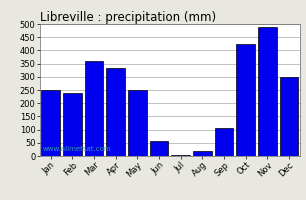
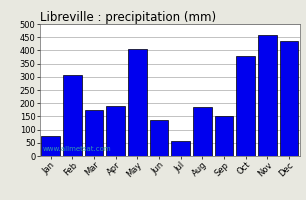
Jan: 250 -> 75
Feb: 240 -> 305
Mar: 360 -> 175
Apr: 335 -> 190
May: 250 -> 405
Jun: 55 -> 135
Jul: 5 -> 55
Aug: 18 -> 185
Sep: 105 -> 150
Oct: 425 -> 380
Nov: 490 -> 460
Dec: 300 -> 435
